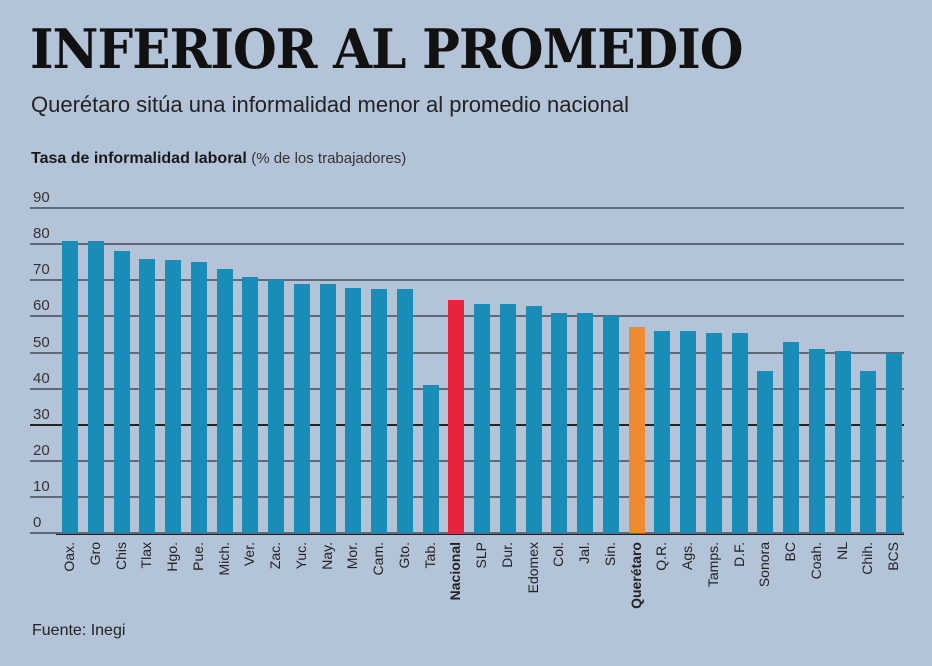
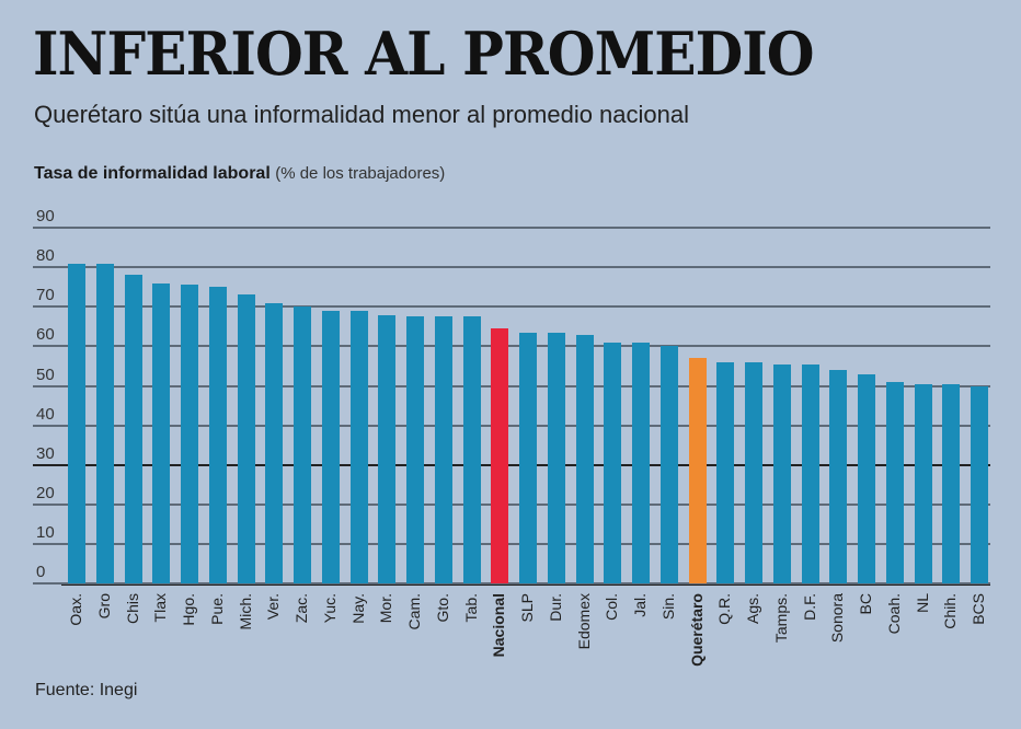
Tab.: 41 -> 68
Sonora: 45 -> 54
Chih.: 45 -> 50
